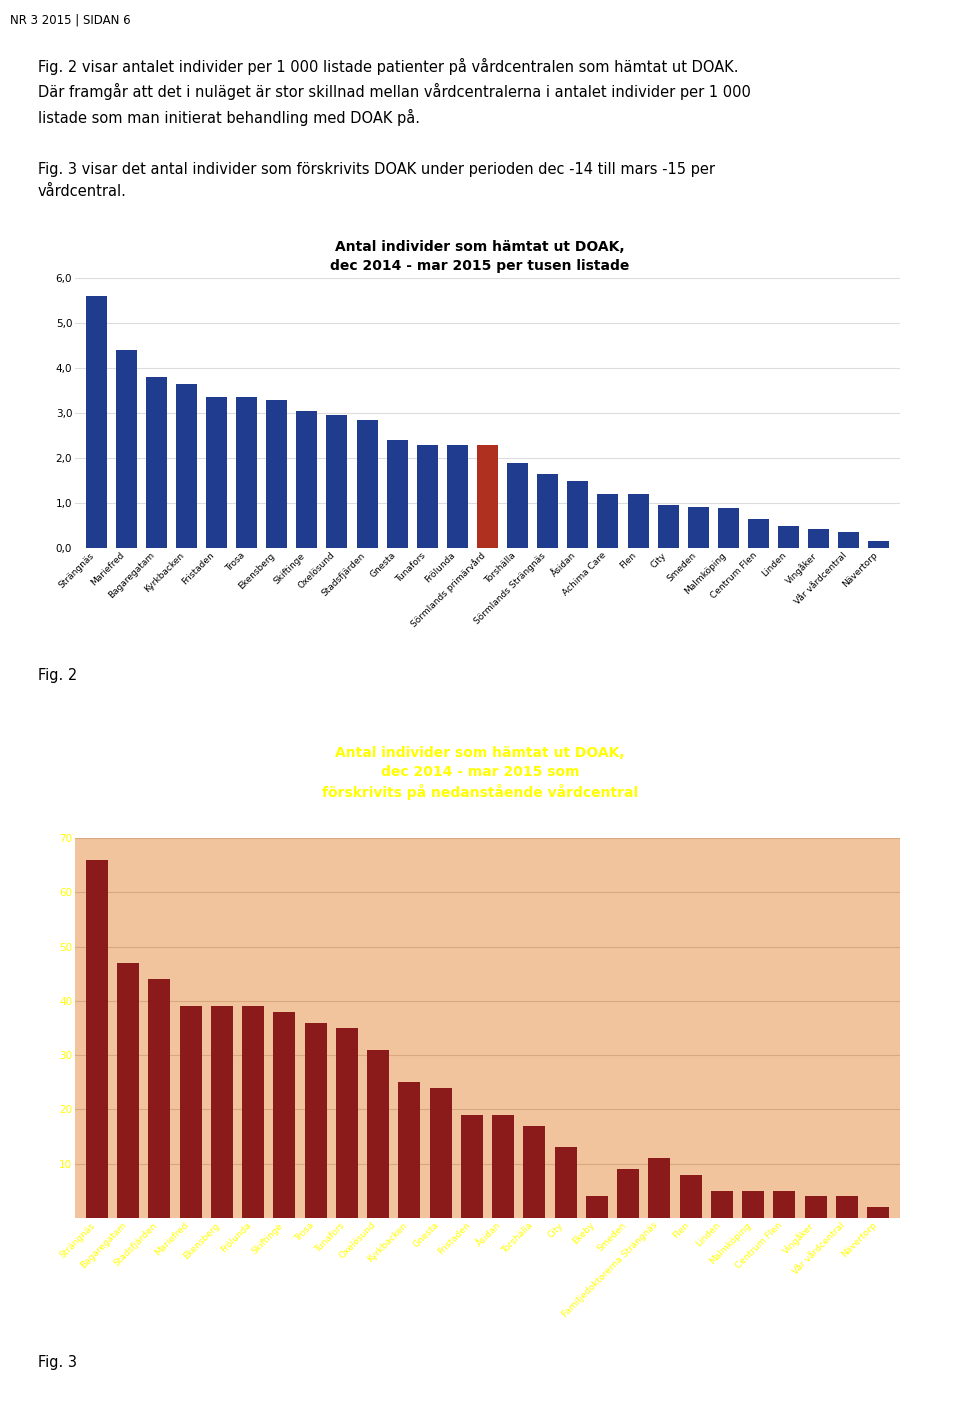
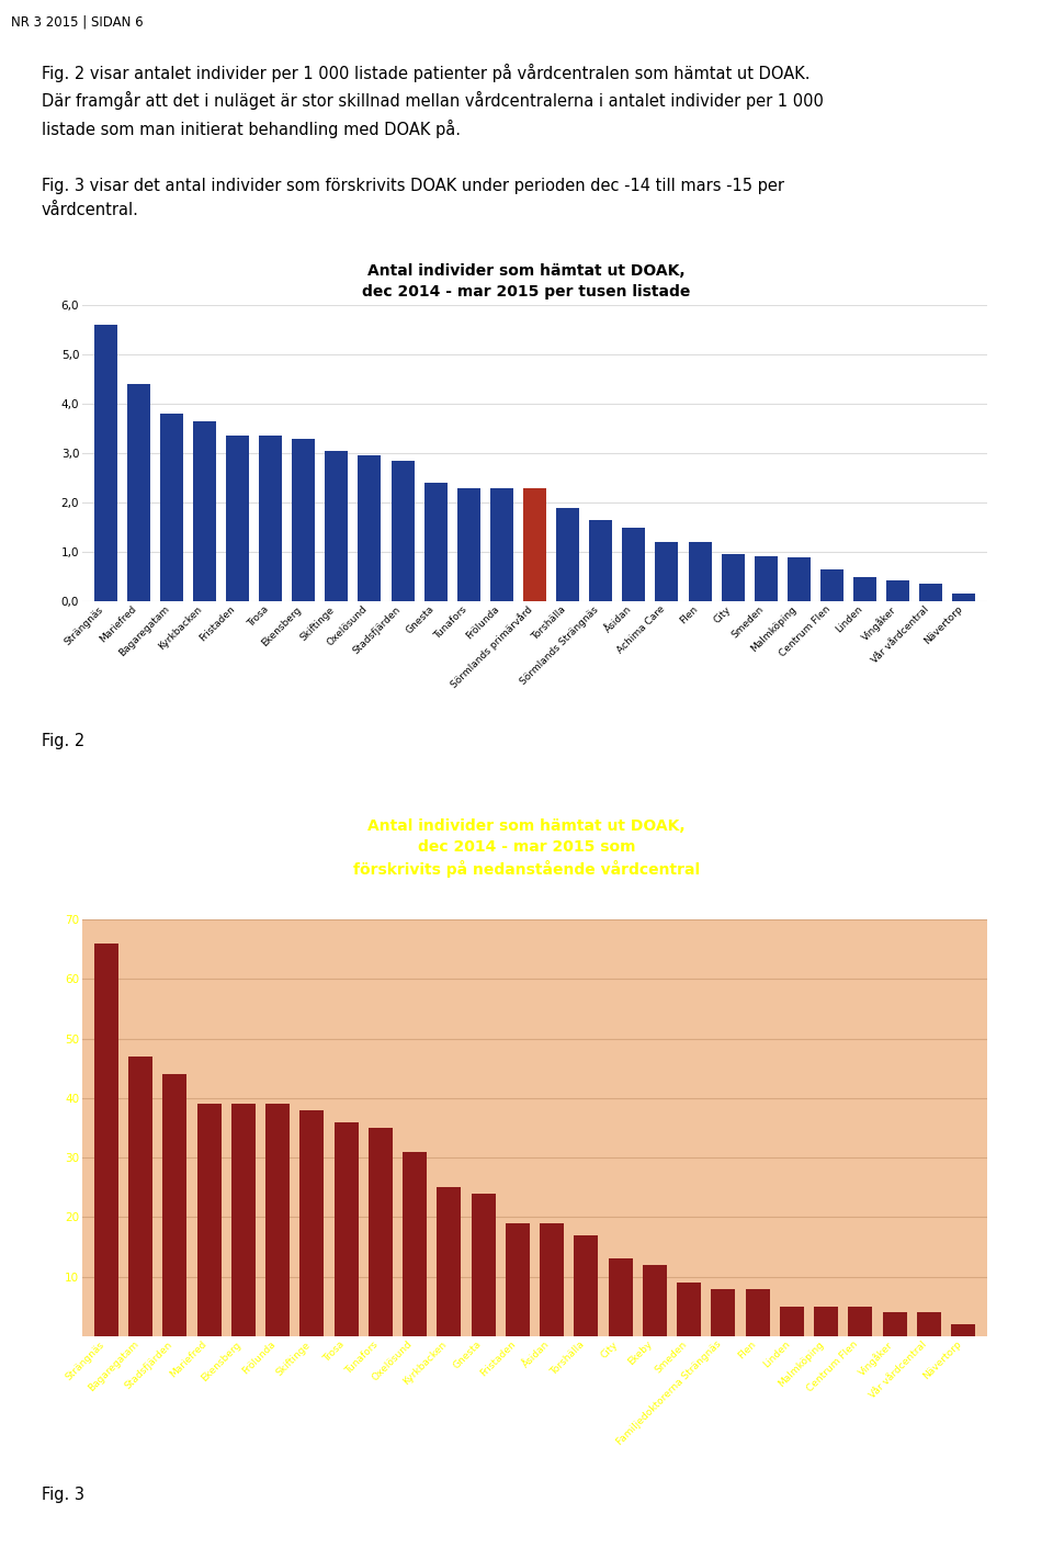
Ekeby: 4 -> 12
Familjedoktorerna Strängnäs: 11 -> 8
